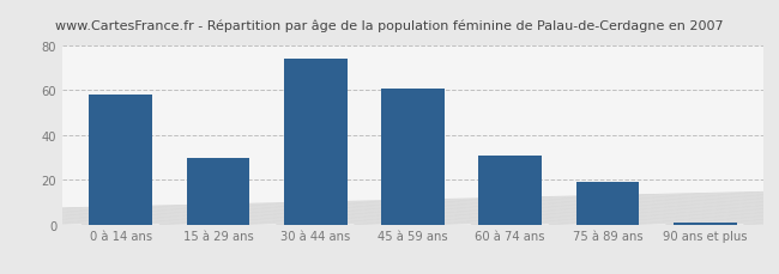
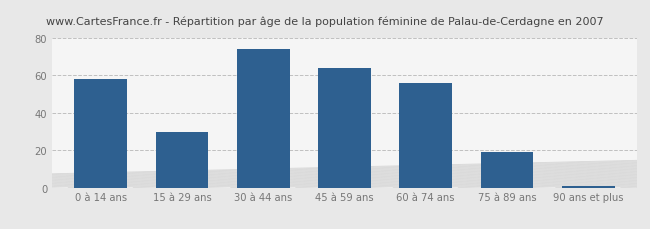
45 à 59 ans: 61 -> 64
60 à 74 ans: 31 -> 56
